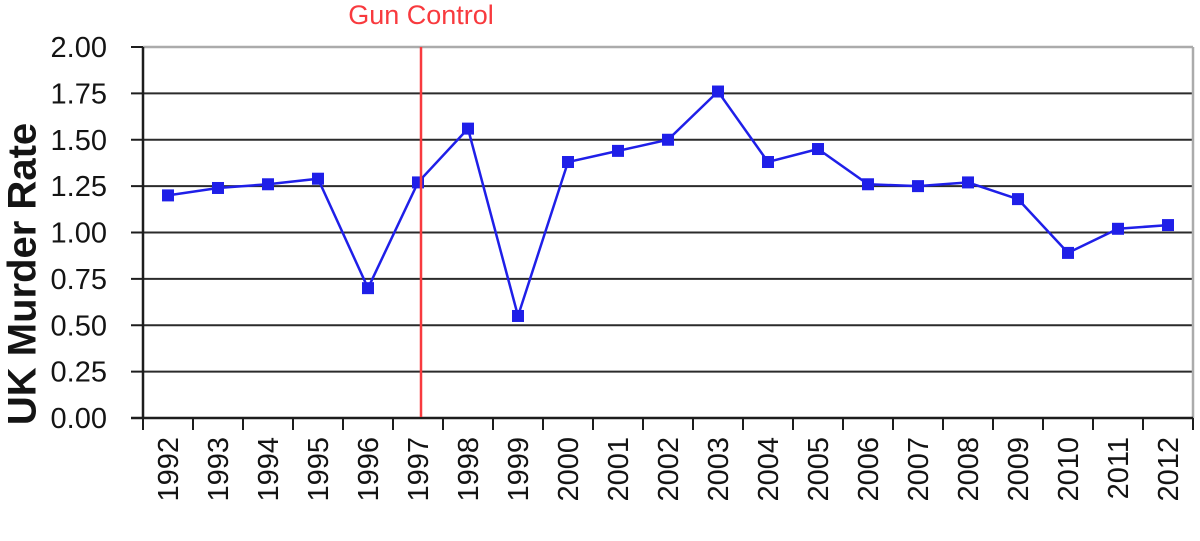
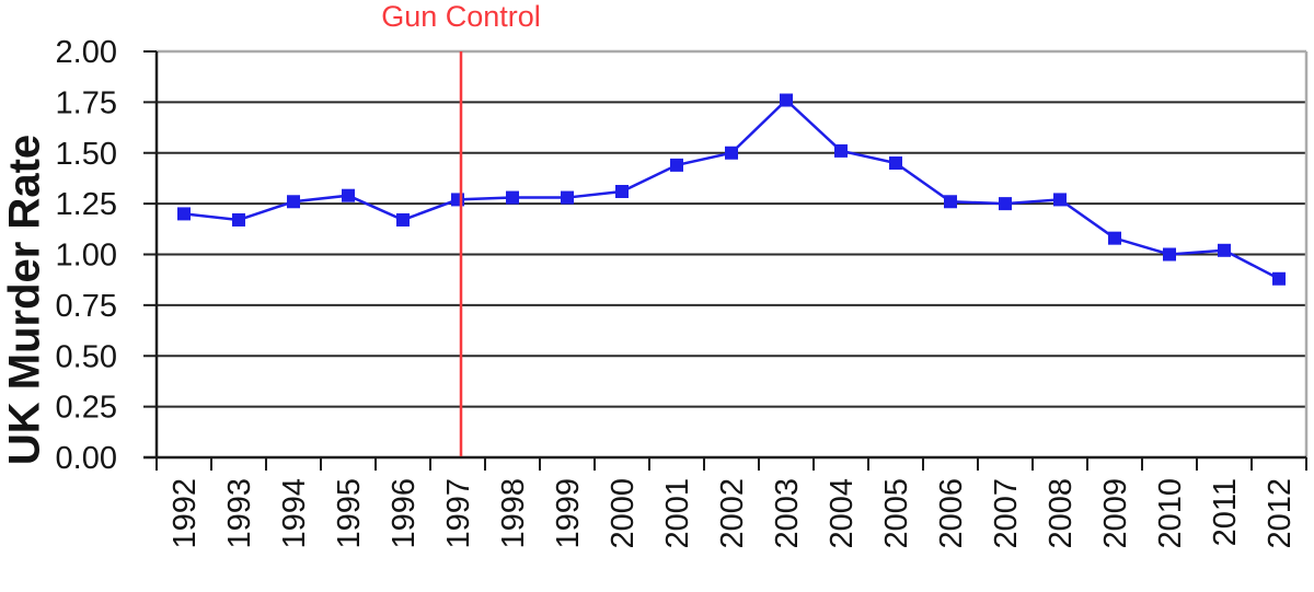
1993: 1.24 -> 1.17
1996: 0.70 -> 1.17
1998: 1.56 -> 1.28
1999: 0.55 -> 1.28
2000: 1.38 -> 1.31
2004: 1.38 -> 1.51
2009: 1.18 -> 1.08
2010: 0.89 -> 1.00
2012: 1.04 -> 0.88
